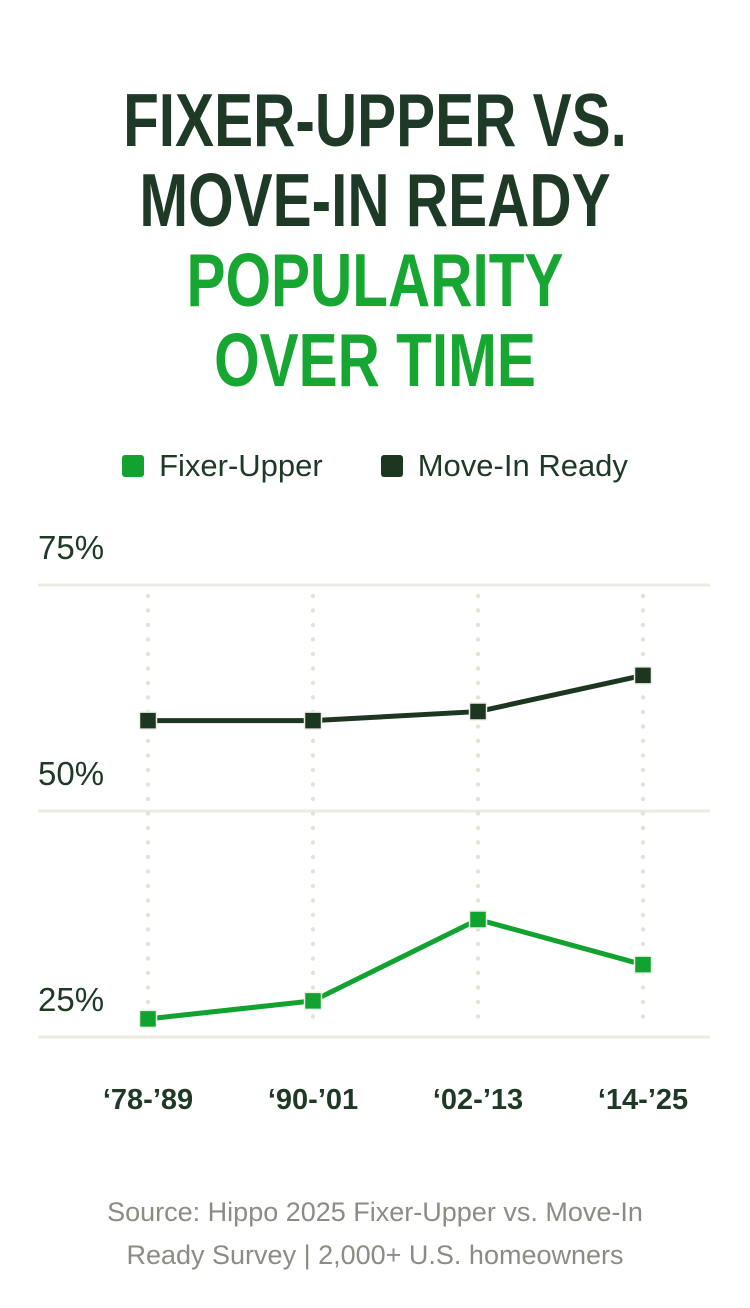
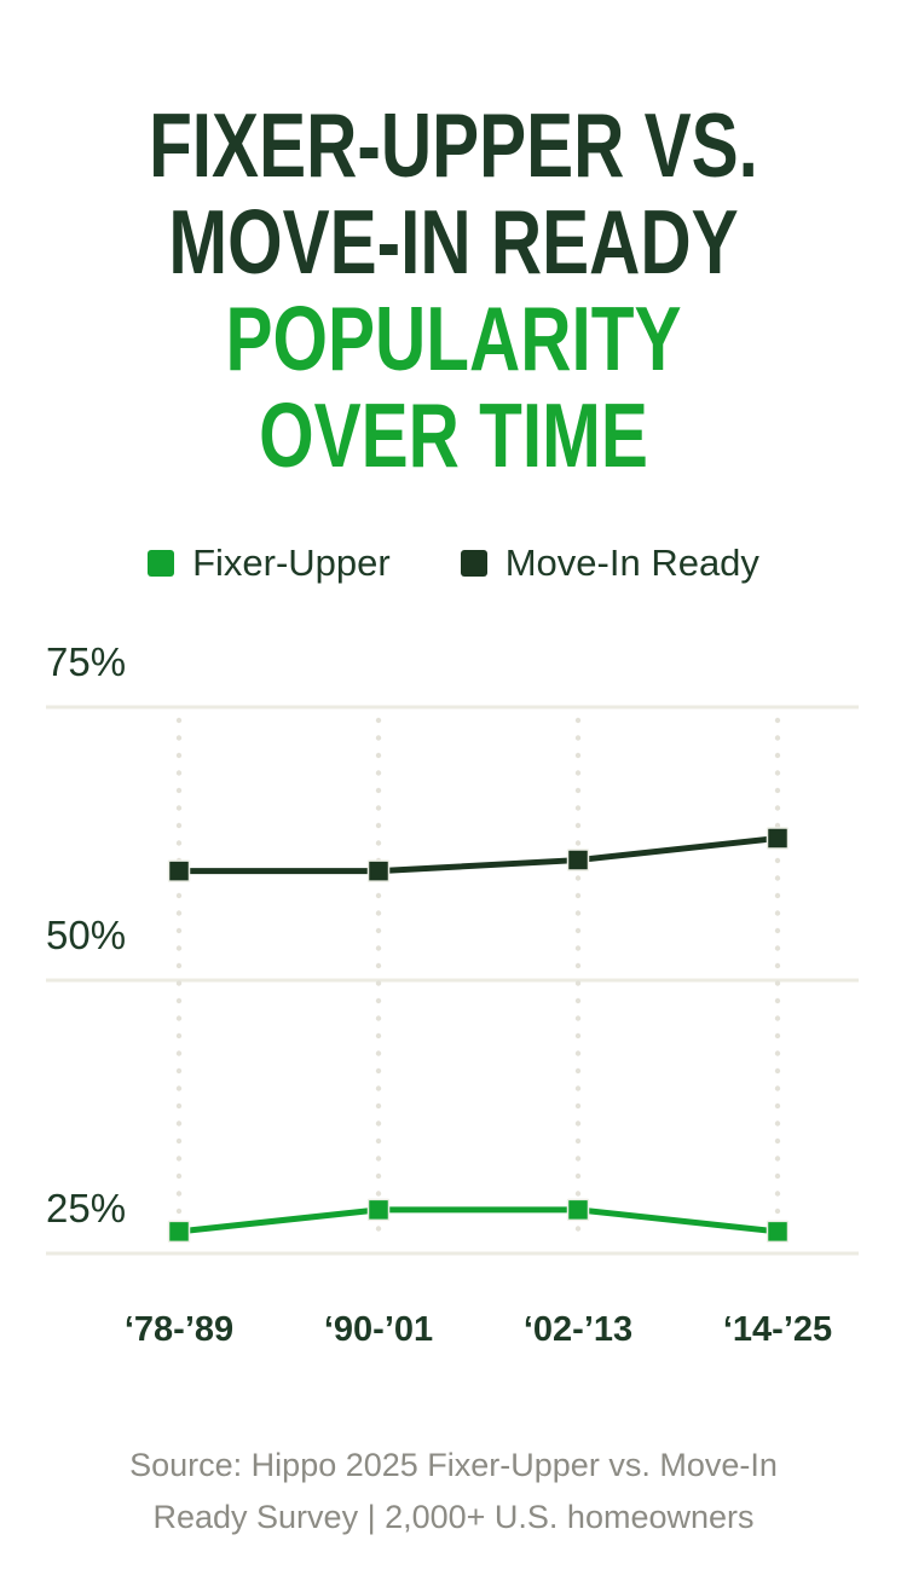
Fixer-Upper/‘02-’13: 38% -> 29%
Fixer-Upper/‘14-’25: 33% -> 27%
Move-In Ready/‘14-’25: 65% -> 63%
